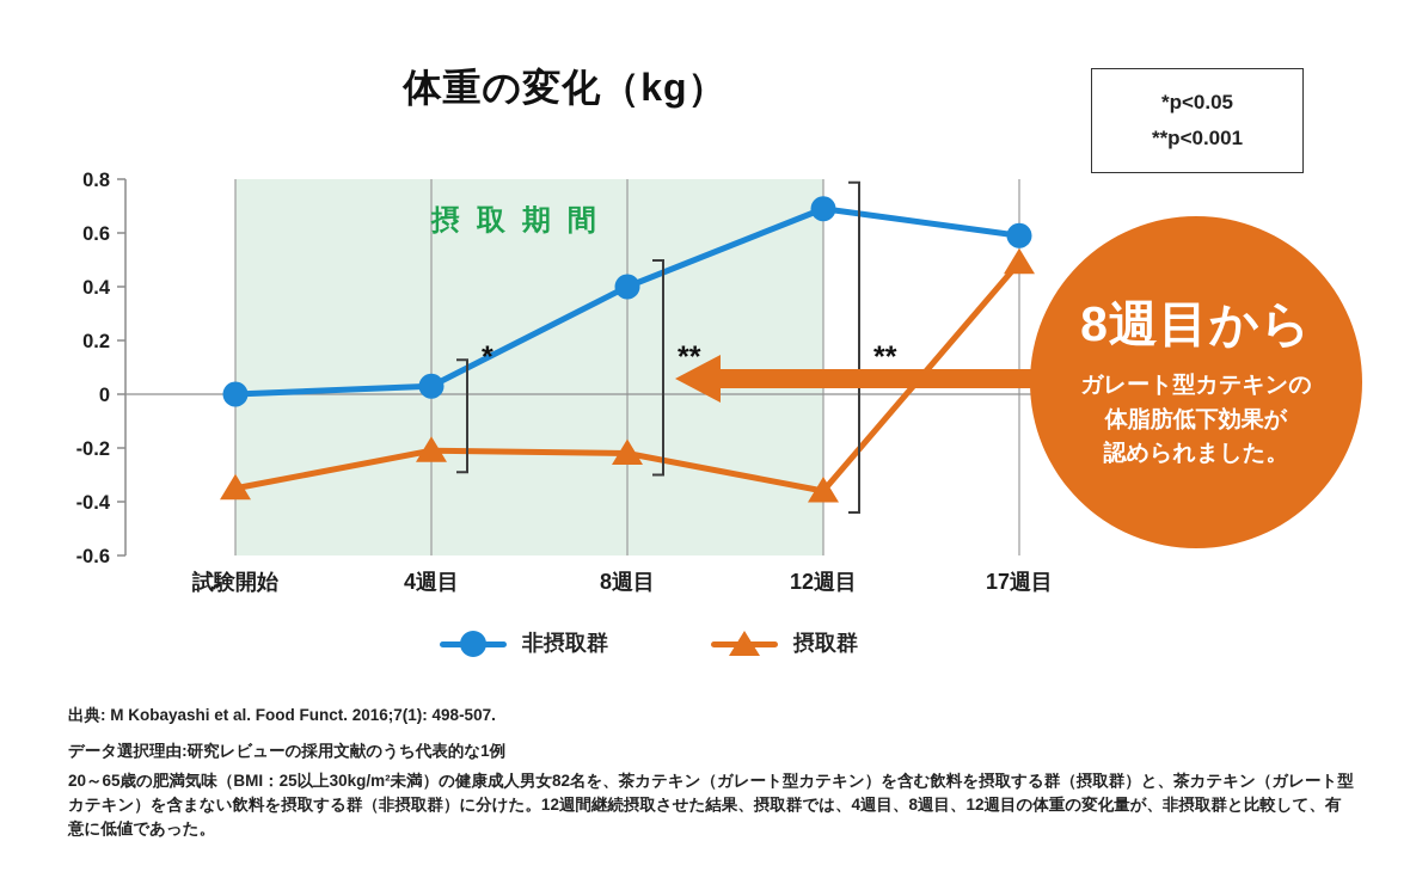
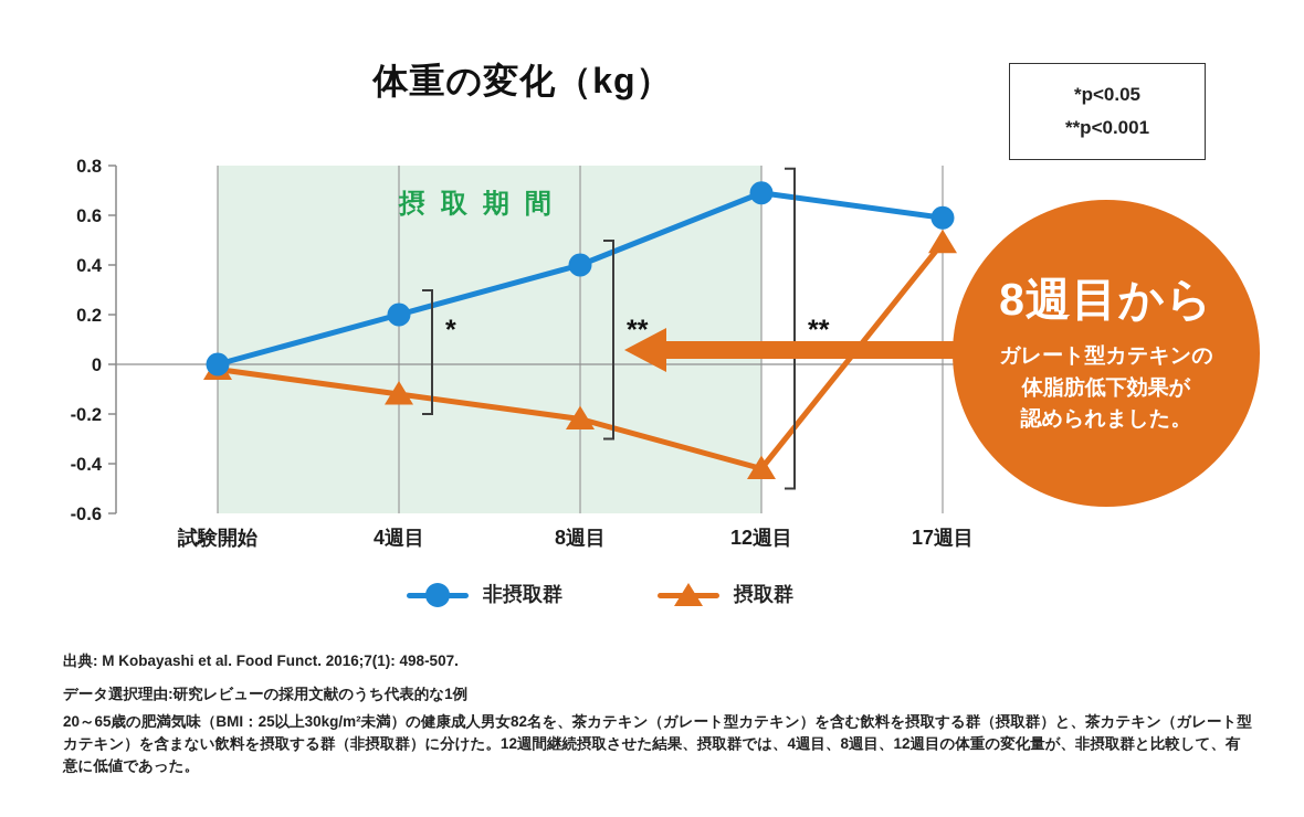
摂取群/試験開始: -0.35 -> -0.02
非摂取群/4週目: 0.03 -> 0.20
摂取群/4週目: -0.21 -> -0.12
摂取群/12週目: -0.36 -> -0.42
